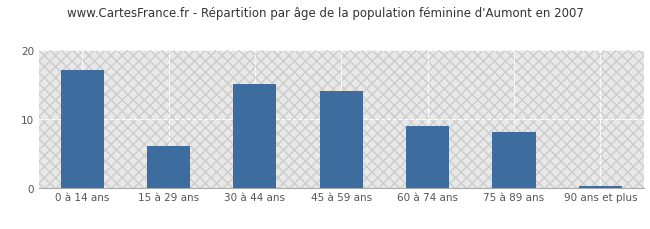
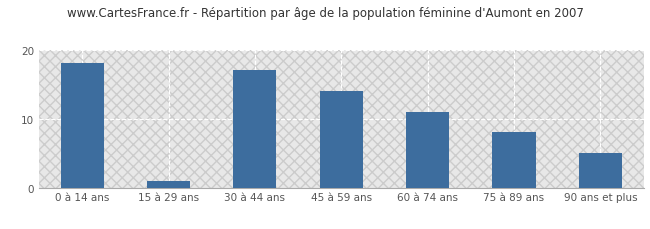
0 à 14 ans: 17.0 -> 18.0
15 à 29 ans: 6.0 -> 1.0
30 à 44 ans: 15.0 -> 17.0
60 à 74 ans: 9.0 -> 11.0
90 ans et plus: 0.3 -> 5.0
